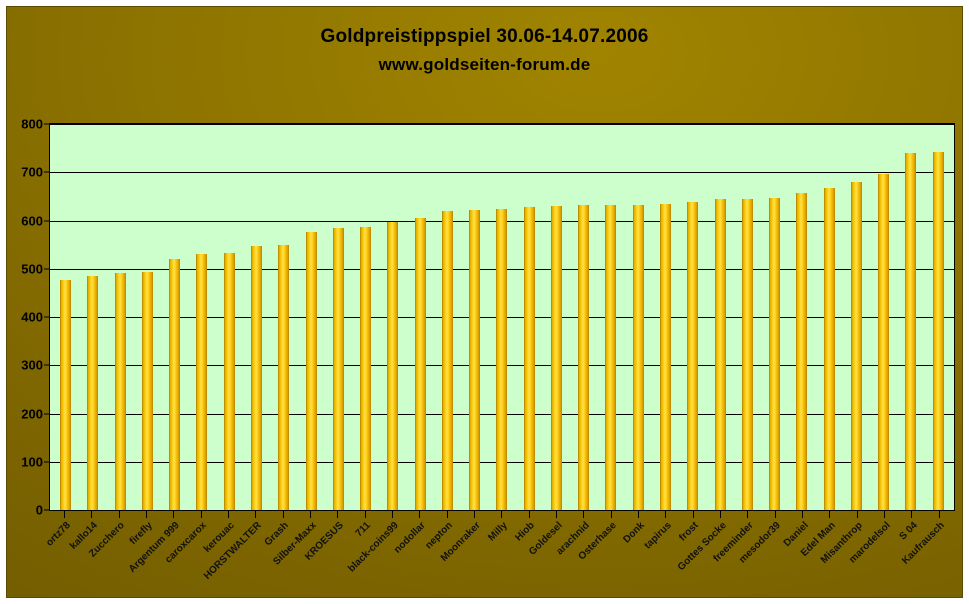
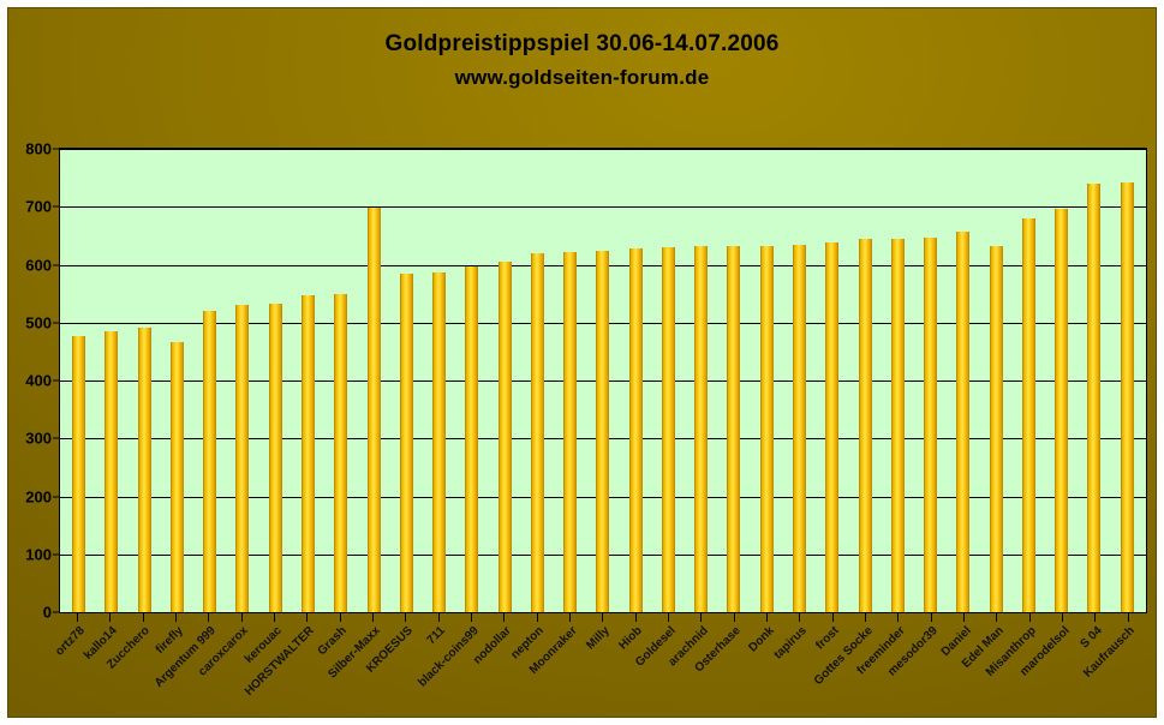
firefly: 493,28 -> 465,92
Silber-Maxx: 577,2 -> 697,7
Edel Man: 666,6 -> 632,1
